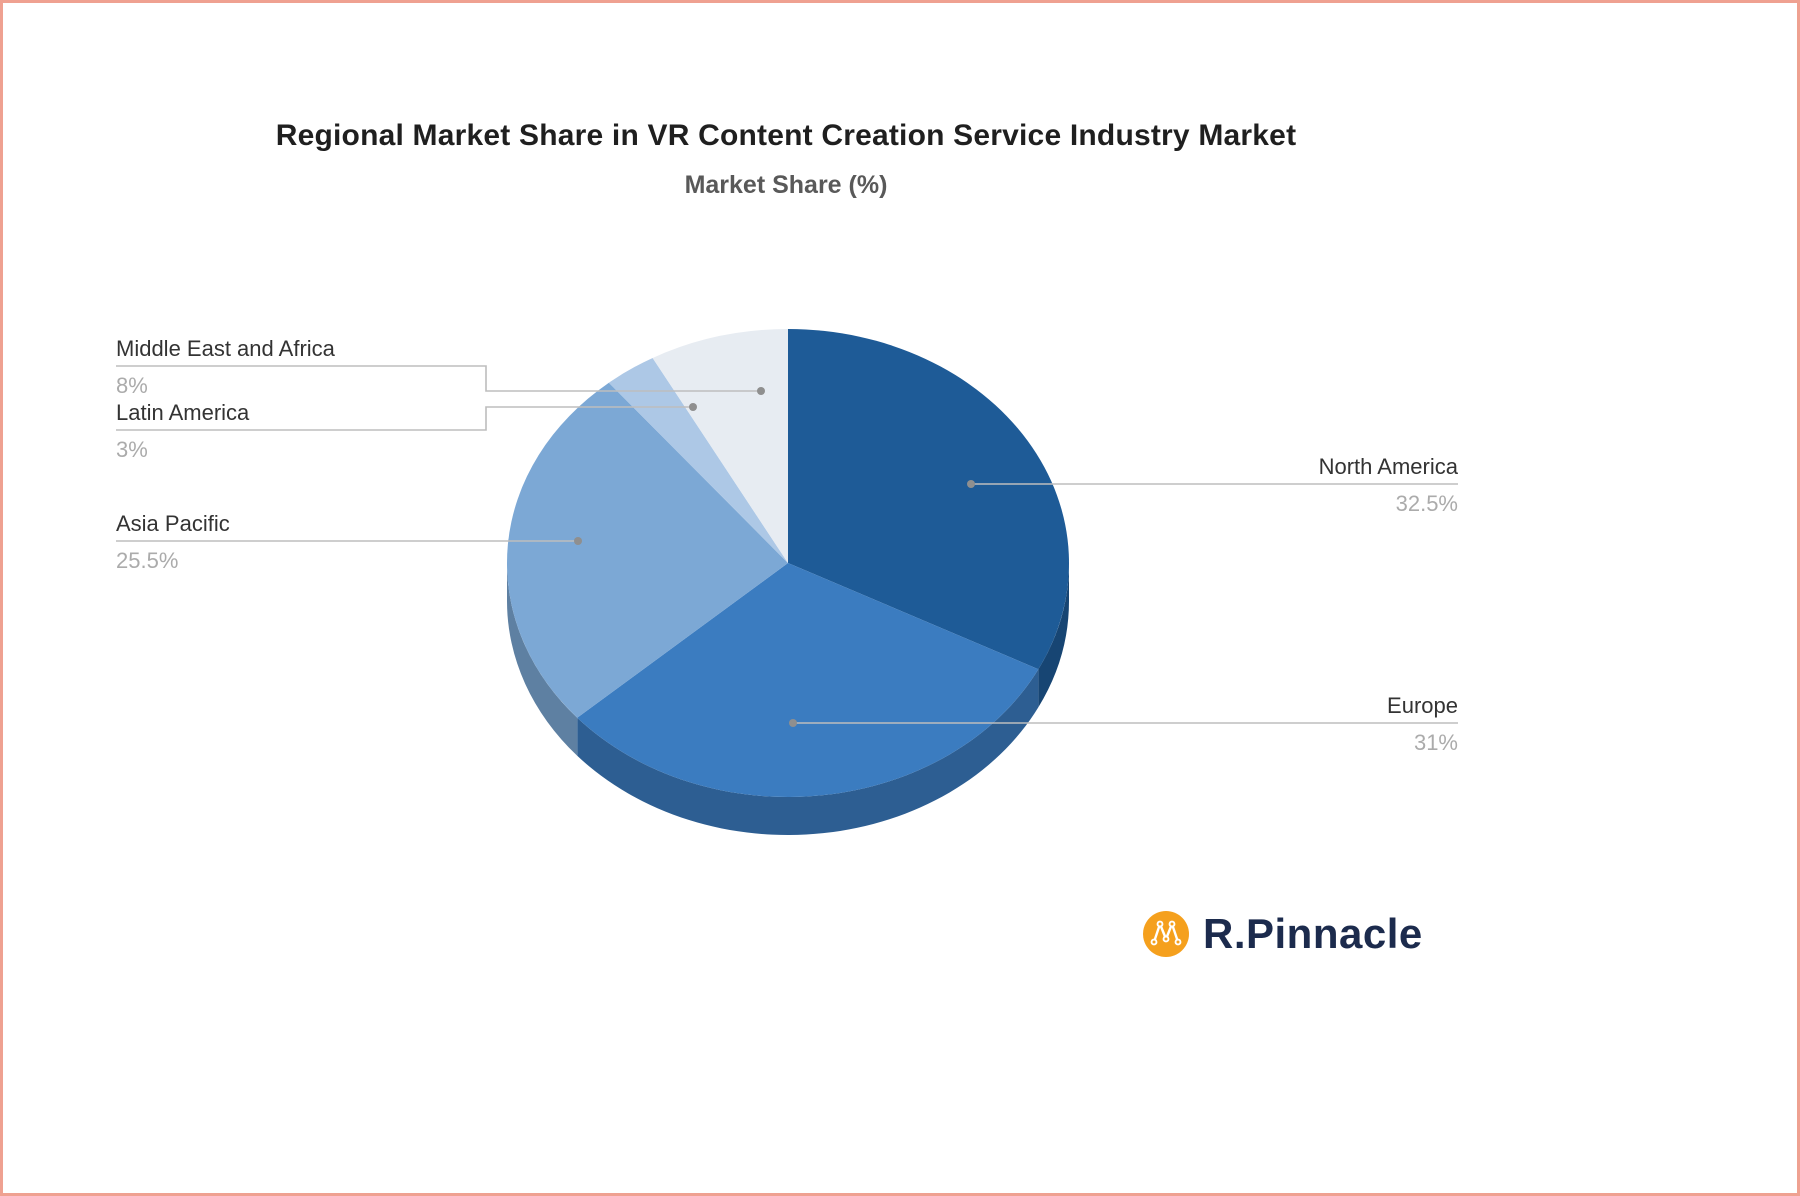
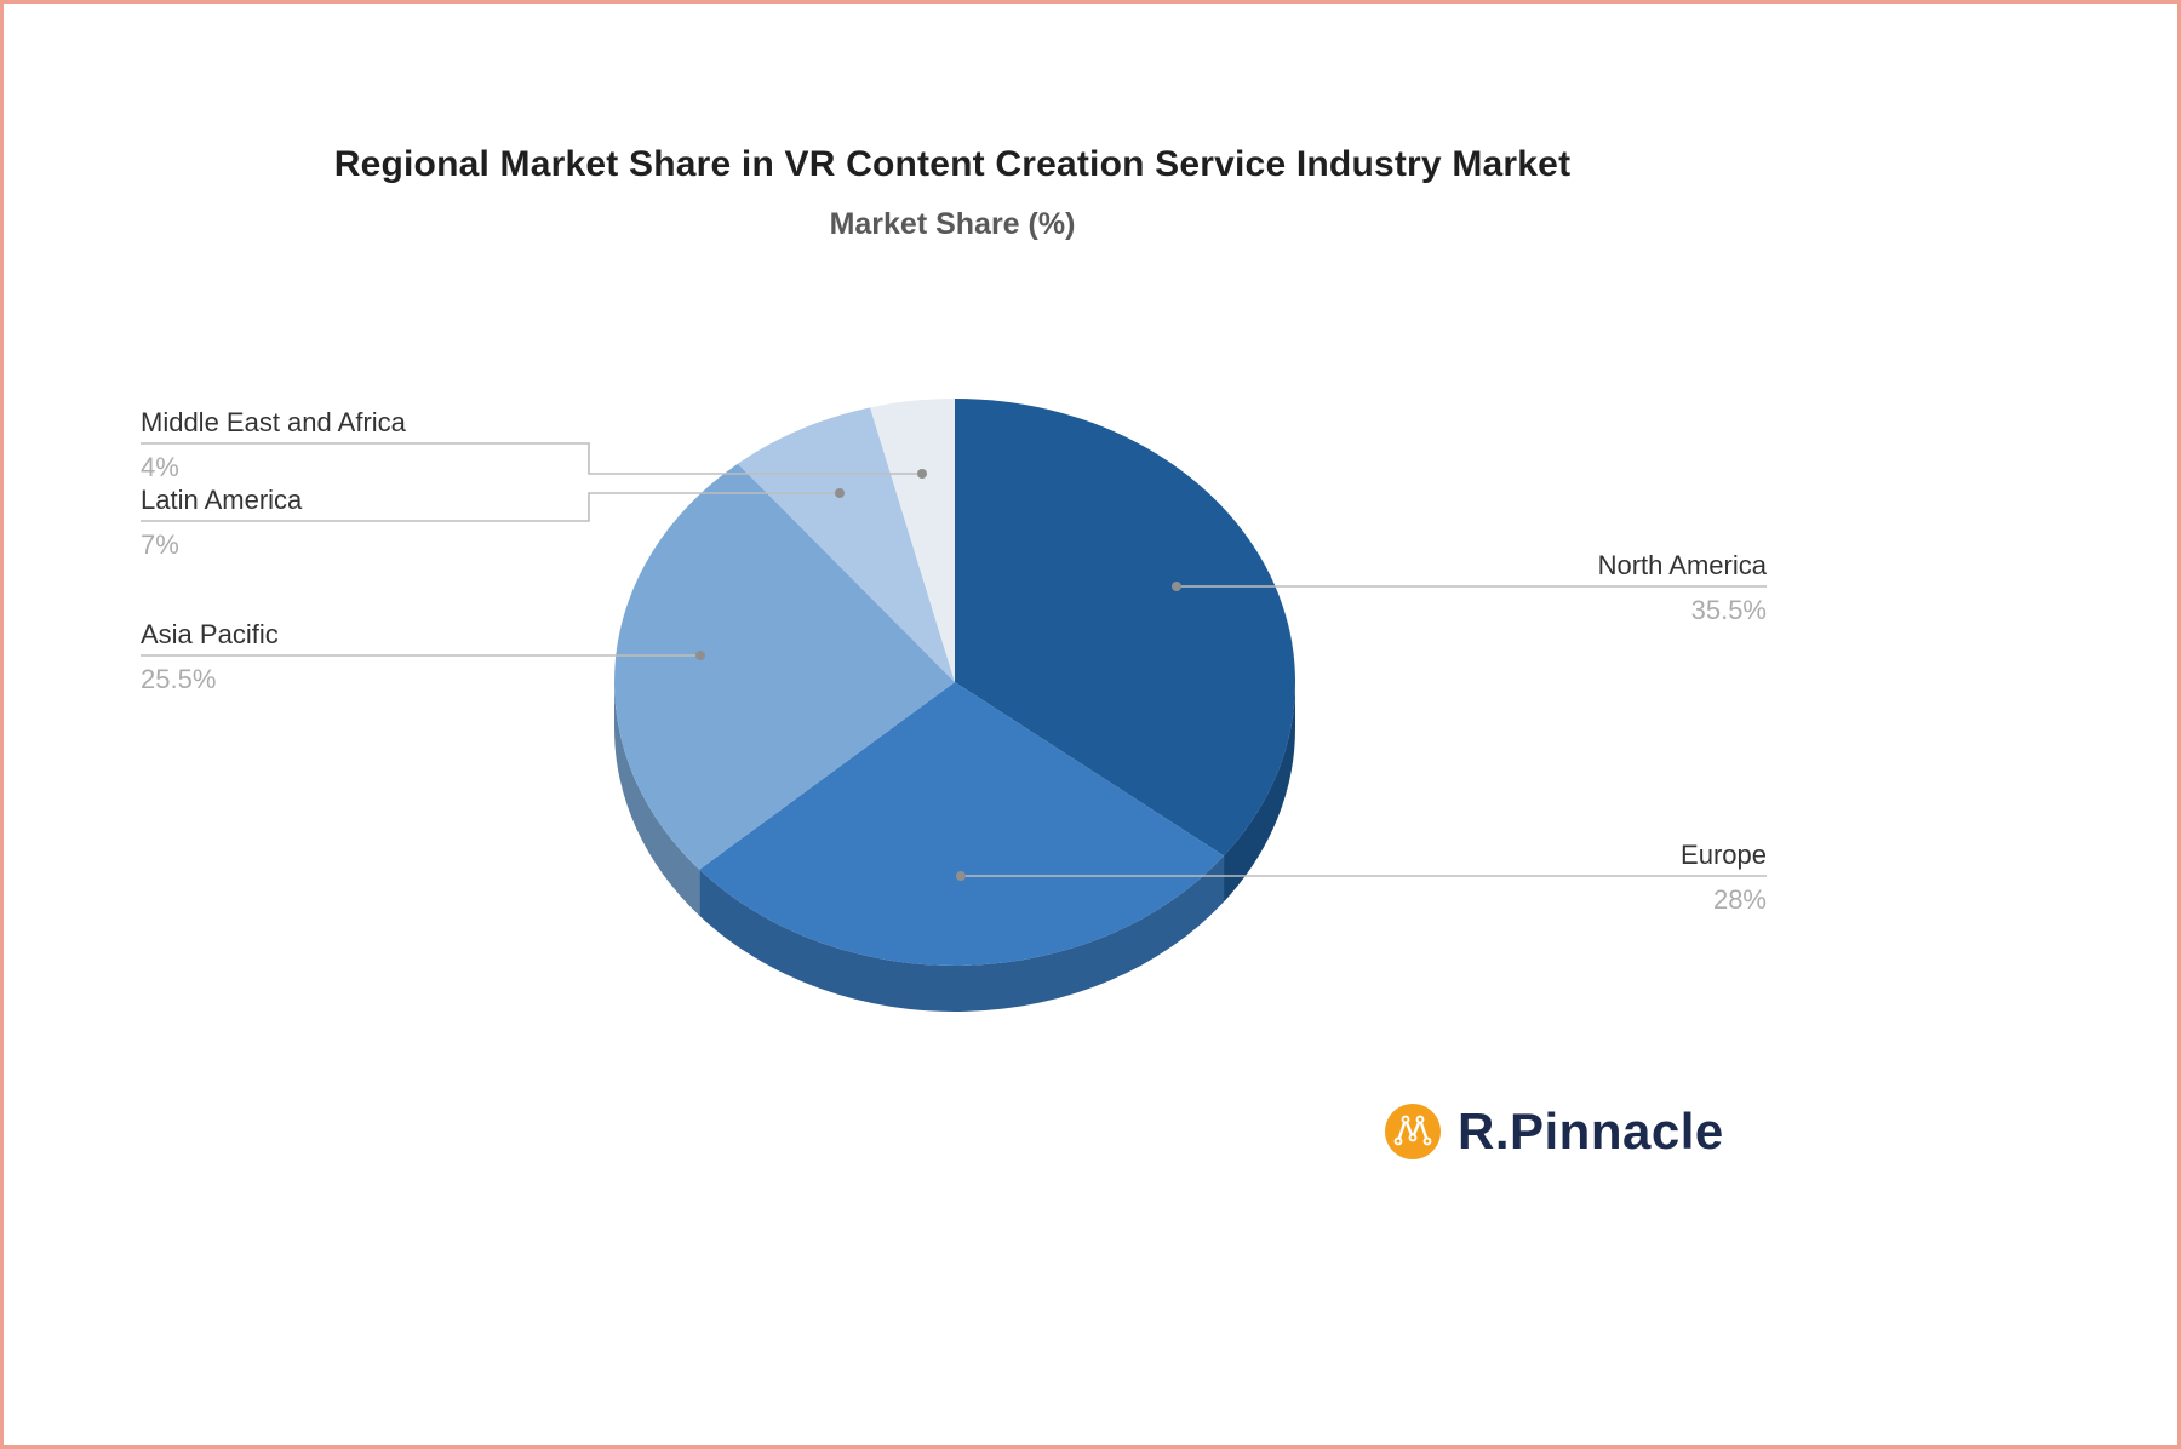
North America: 32.5% -> 35.5%
Europe: 31% -> 28%
Latin America: 3% -> 7%
Middle East and Africa: 8% -> 4%
